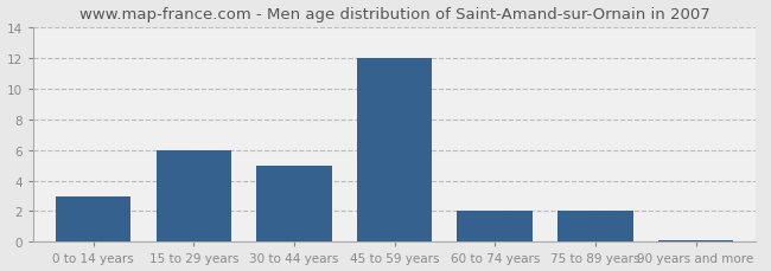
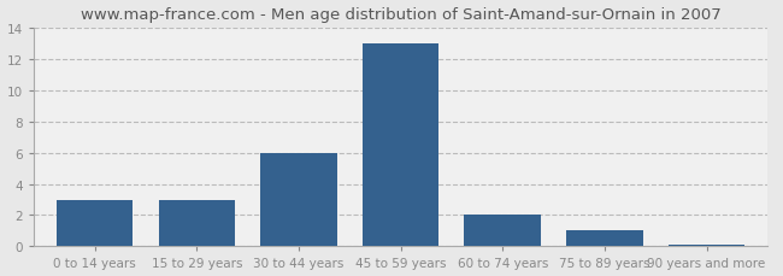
15 to 29 years: 6.0 -> 3.0
30 to 44 years: 5.0 -> 6.0
45 to 59 years: 12.0 -> 13.0
75 to 89 years: 2.0 -> 1.0
